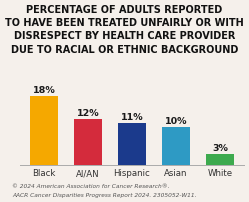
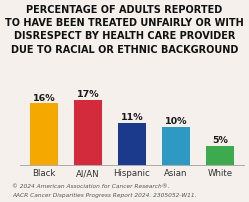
Black: 18% -> 16%
AI/AN: 12% -> 17%
White: 3% -> 5%
